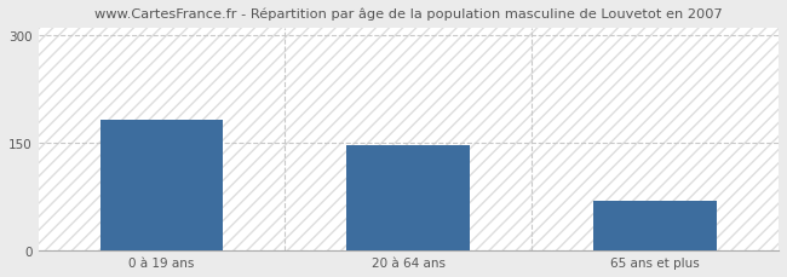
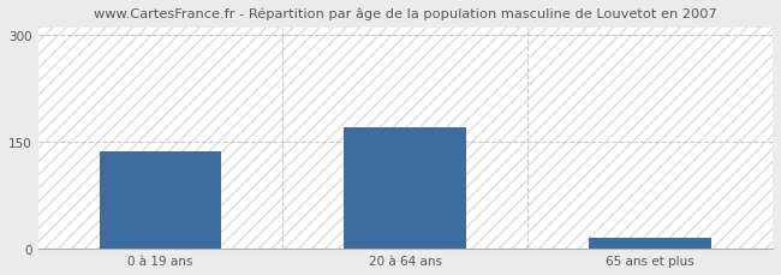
0 à 19 ans: 182 -> 136
20 à 64 ans: 146 -> 170
65 ans et plus: 70 -> 15
